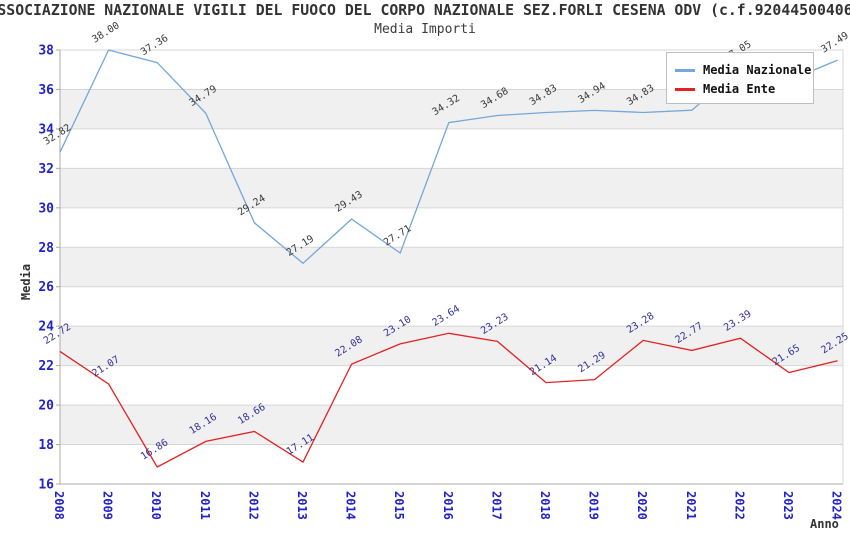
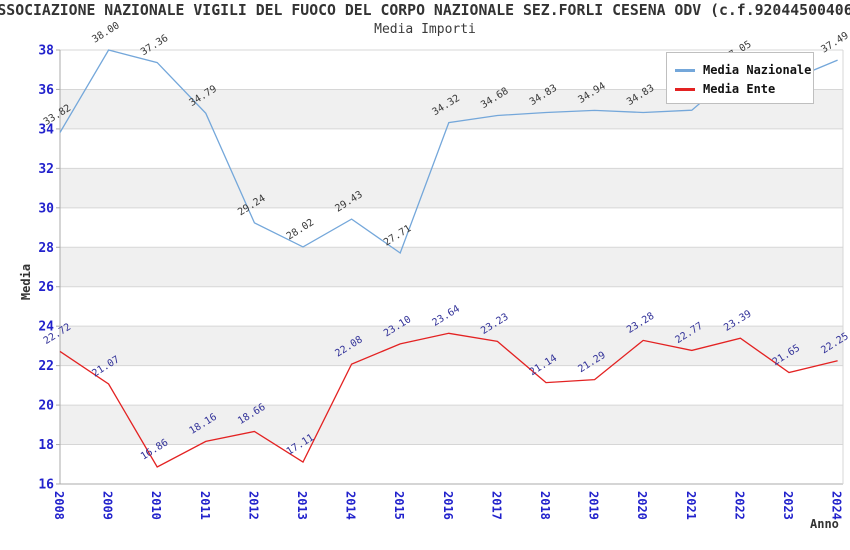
Media Nazionale/2008: 32.82 -> 33.82
Media Nazionale/2013: 27.19 -> 28.02
